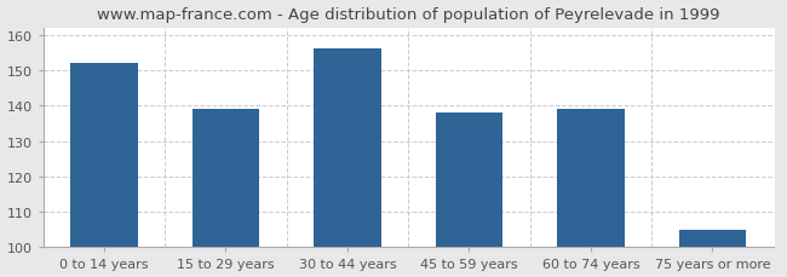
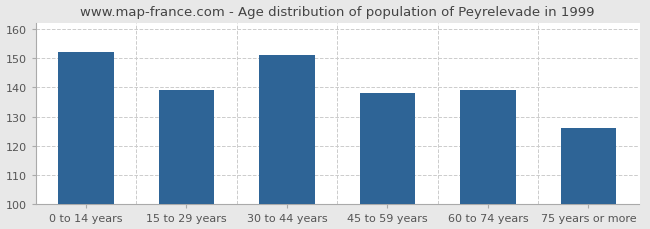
30 to 44 years: 156 -> 151
75 years or more: 105 -> 126
